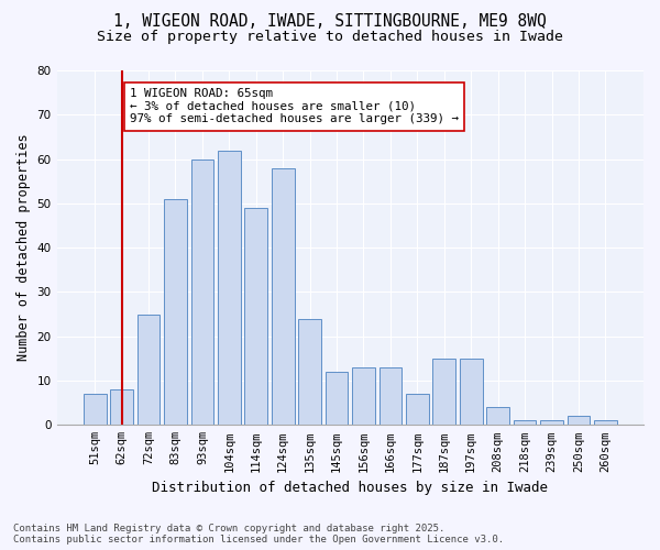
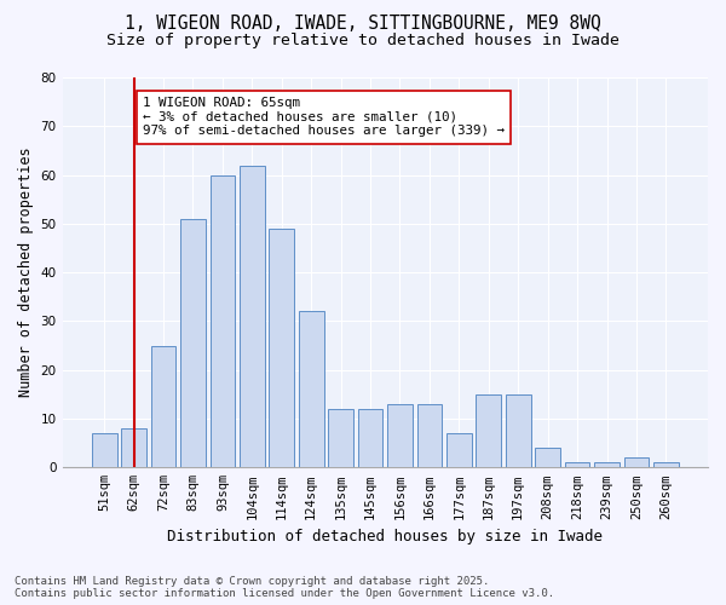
124sqm: 58 -> 32
135sqm: 24 -> 12
